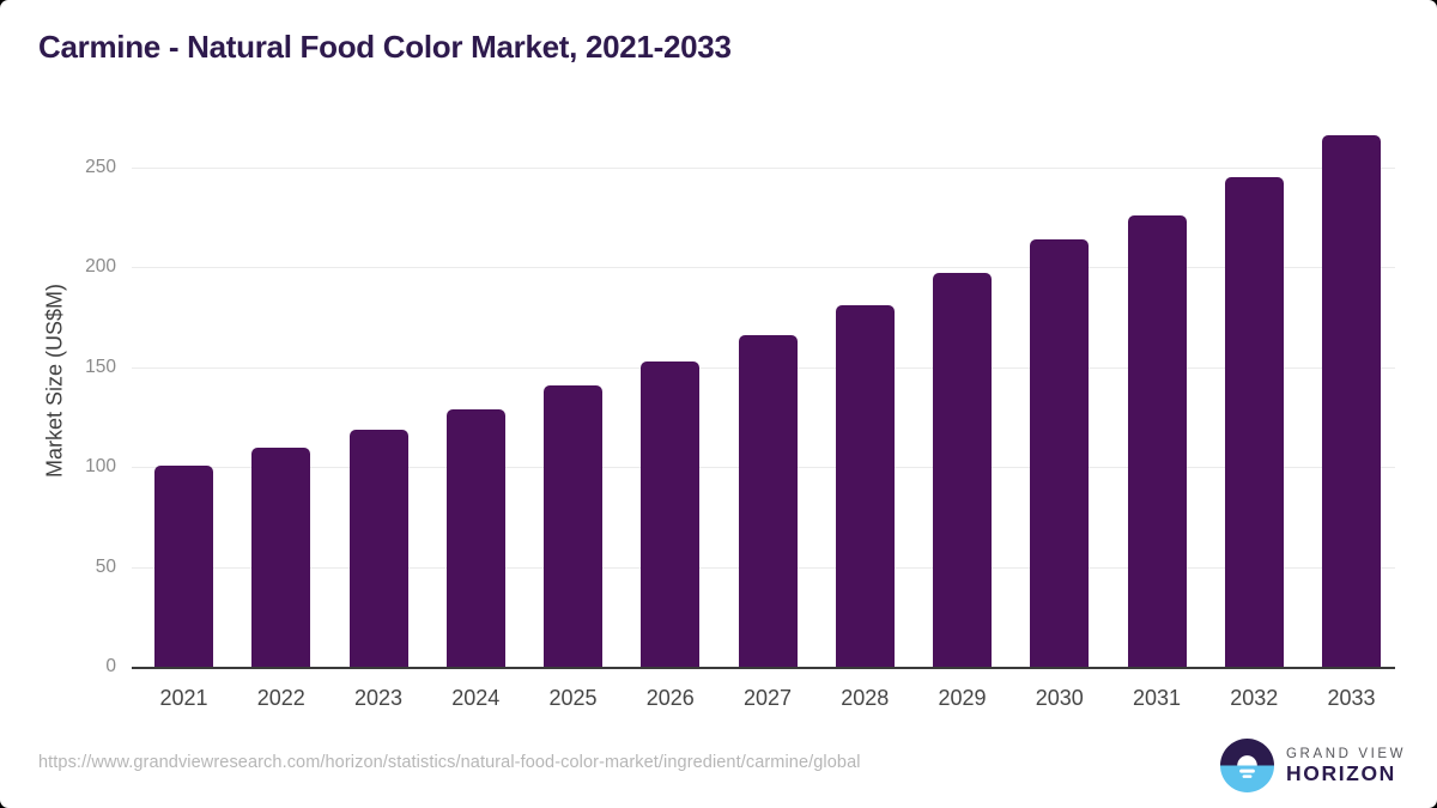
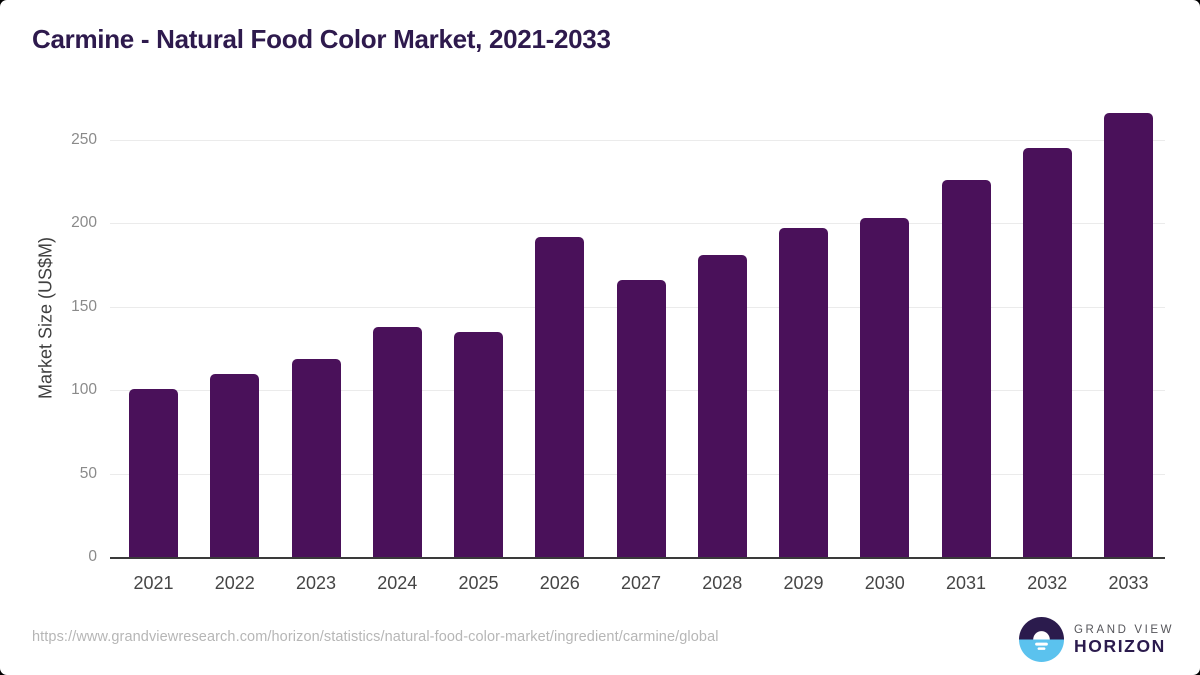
2024: 129 -> 138
2025: 141 -> 135
2026: 153 -> 192
2030: 214 -> 203
